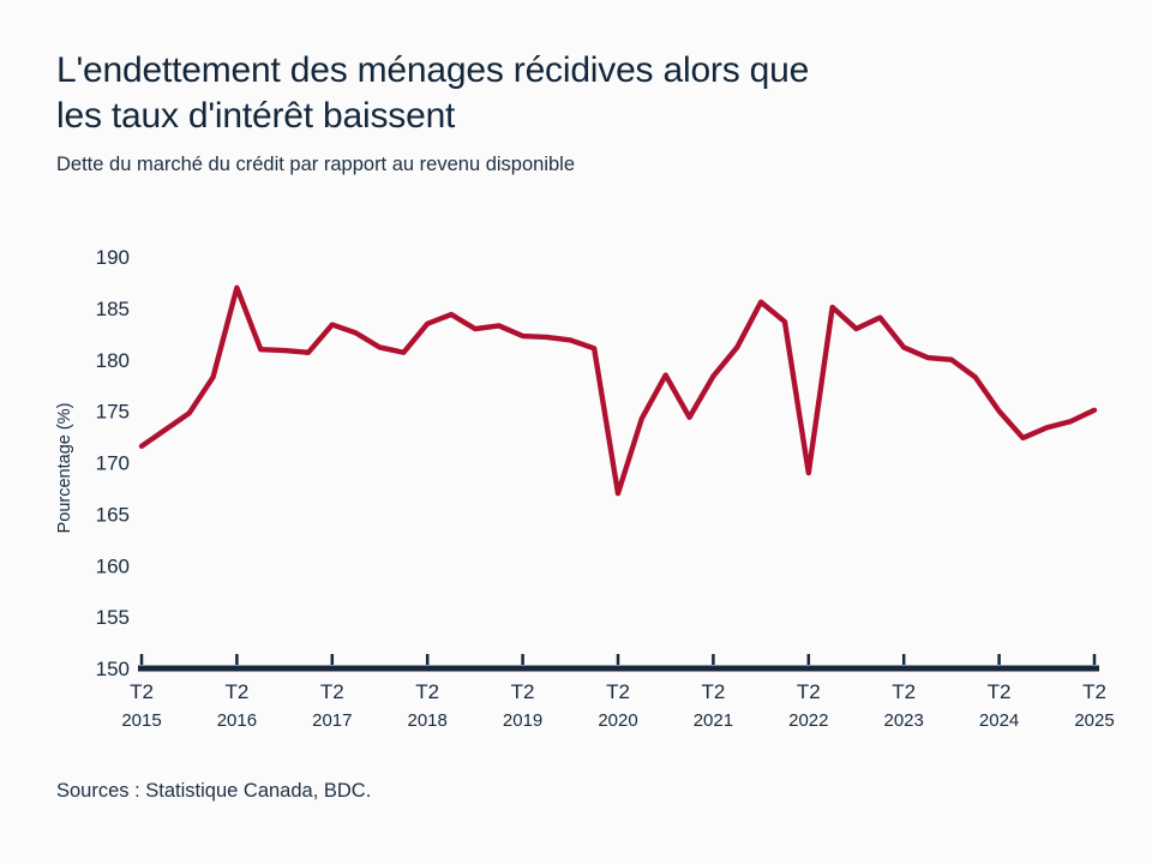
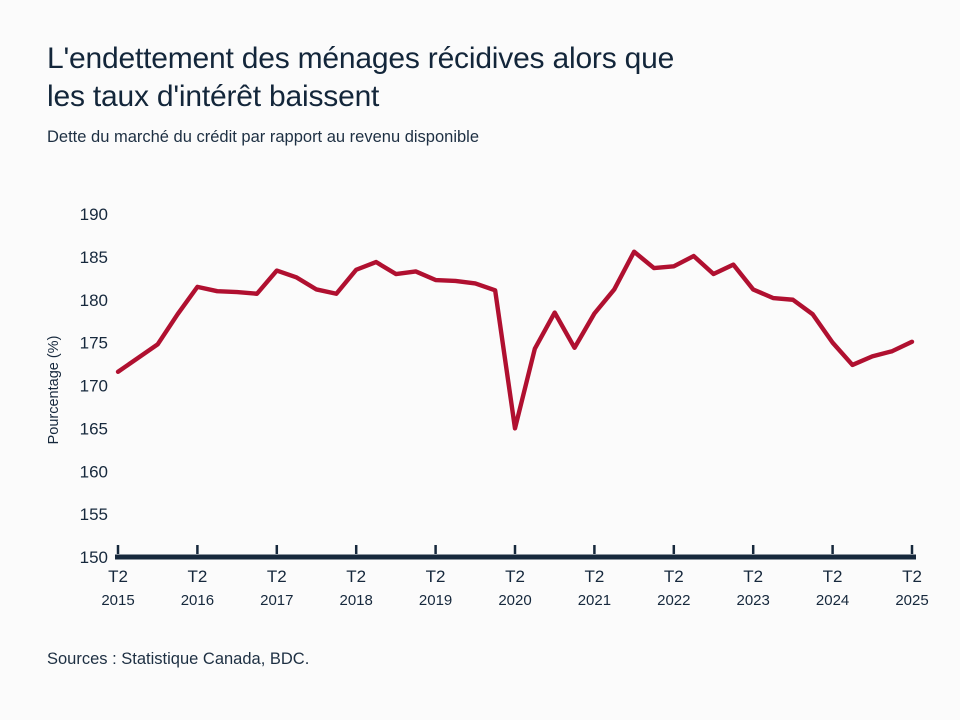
T2 2016: 187 -> 182
T2 2020: 167 -> 165
T2 2022: 169 -> 184
